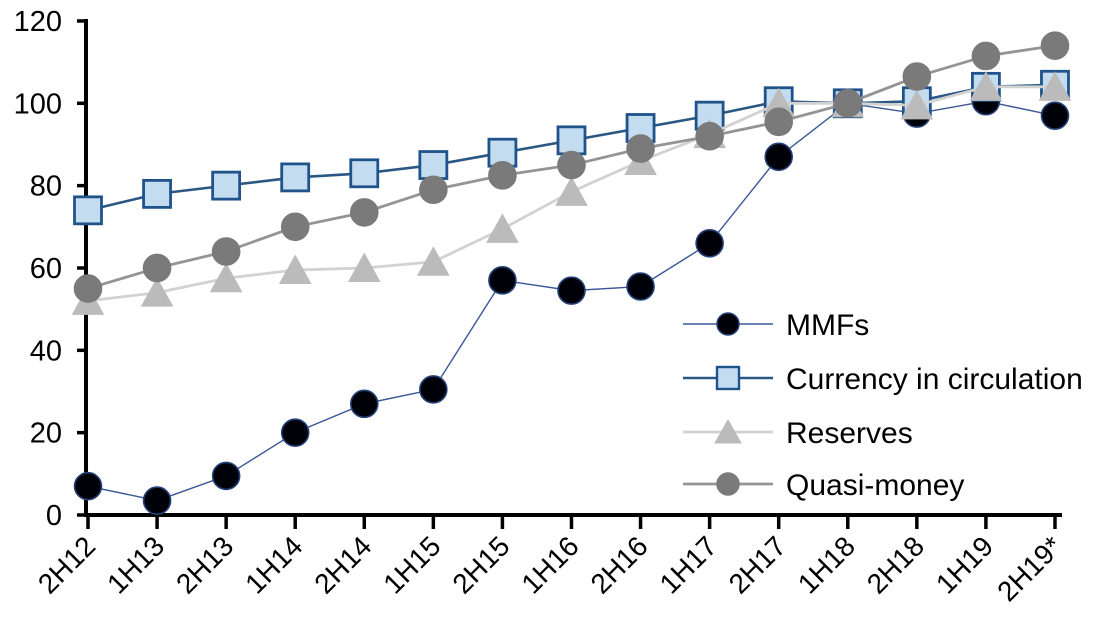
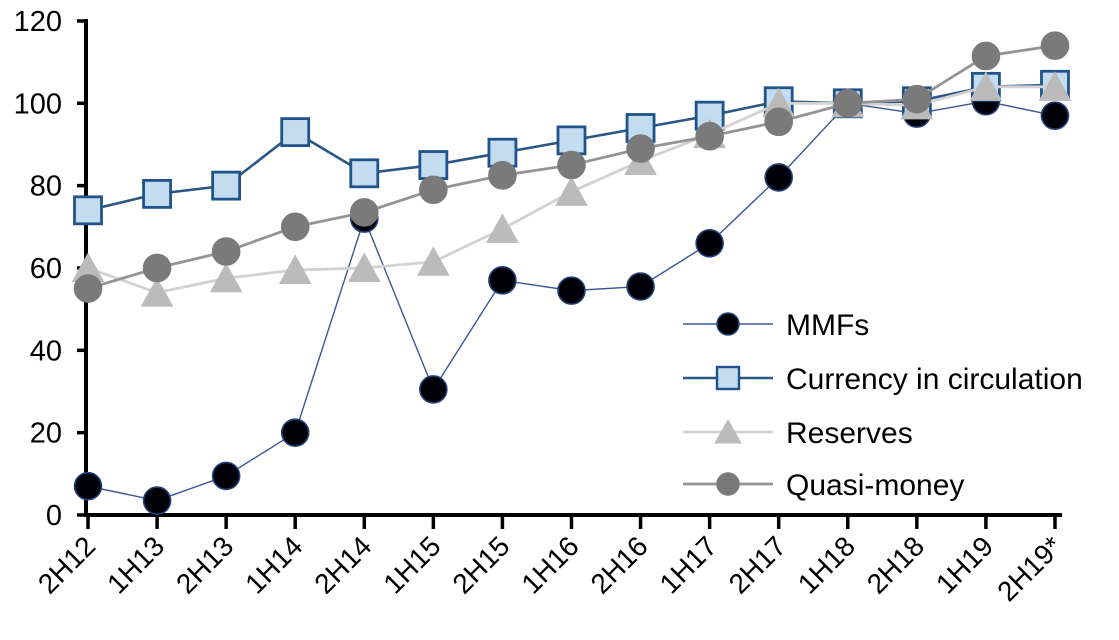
Reserves/2H12: 52 -> 60
Currency in circulation/1H14: 82 -> 93
MMFs/2H14: 27 -> 72
MMFs/2H17: 87 -> 82
Quasi-money/2H18: 106 -> 101
